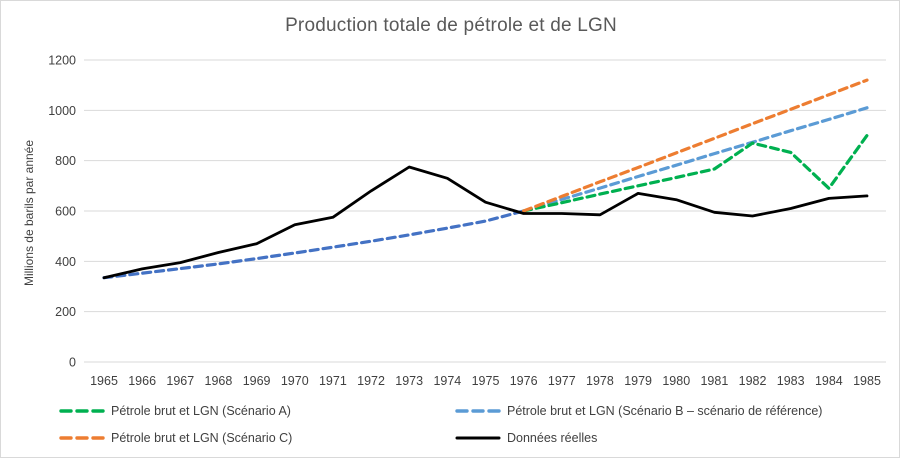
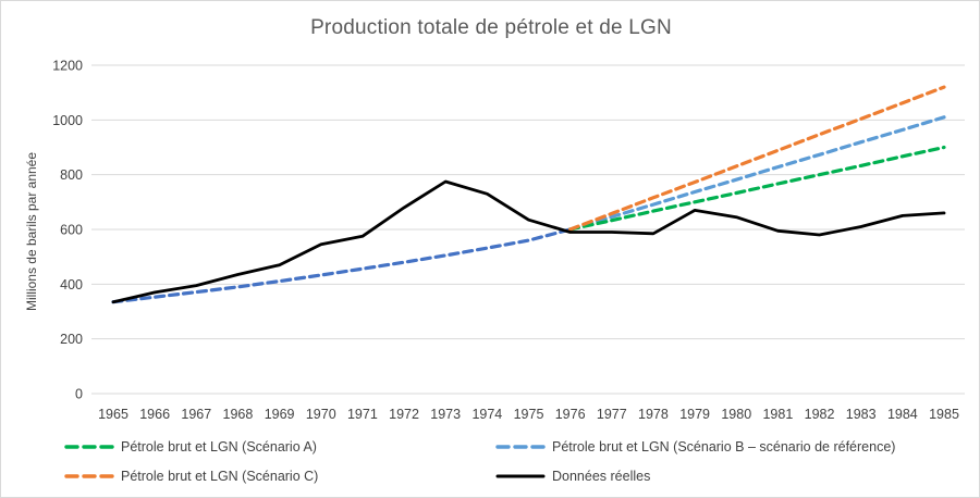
Pétrole brut et LGN (Scénario A)/1982: 870 -> 800
Pétrole brut et LGN (Scénario A)/1984: 690 -> 870
